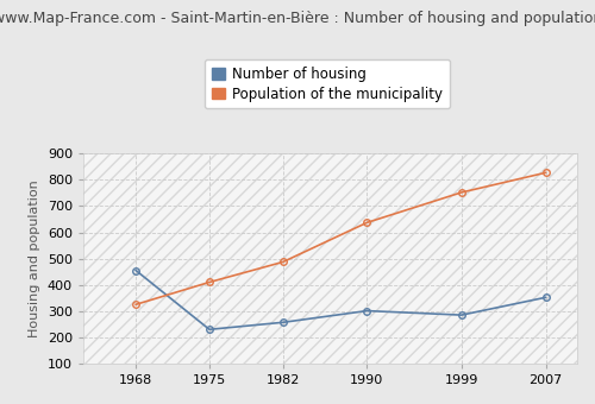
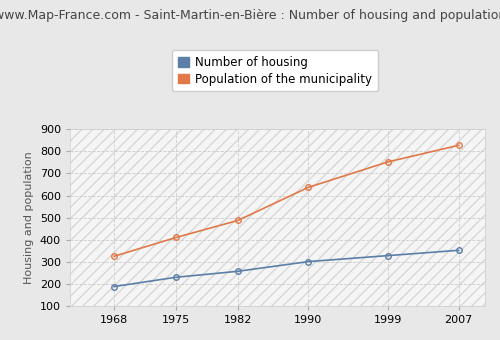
Number of housing/1968: 455 -> 188
Number of housing/1999: 285 -> 328
